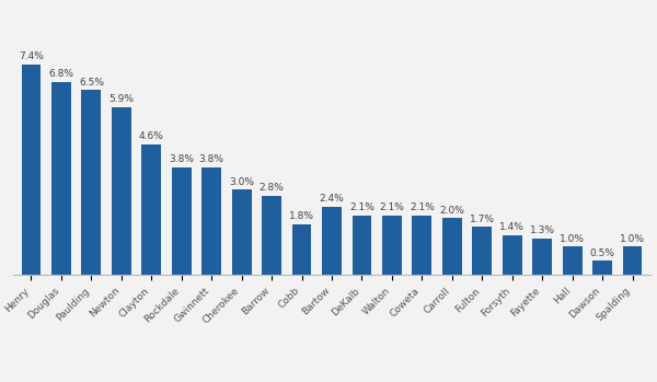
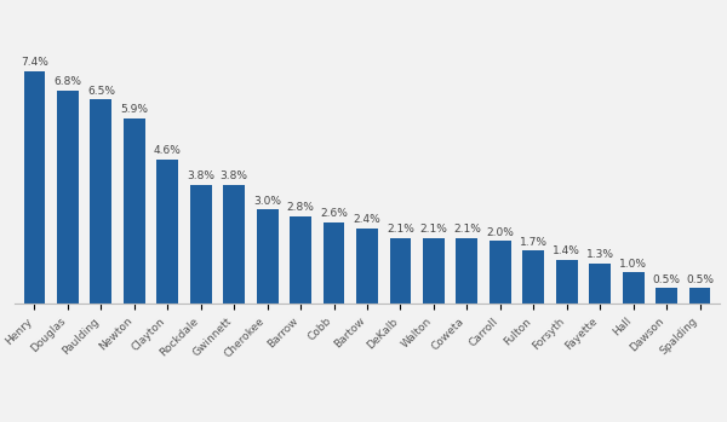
Cobb: 1.8% -> 2.6%
Spalding: 1.0% -> 0.5%
